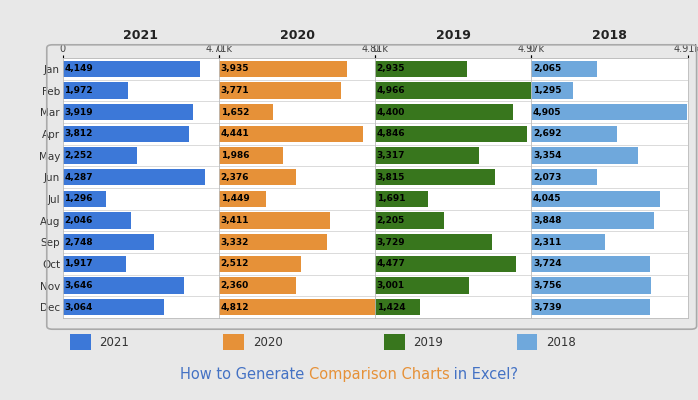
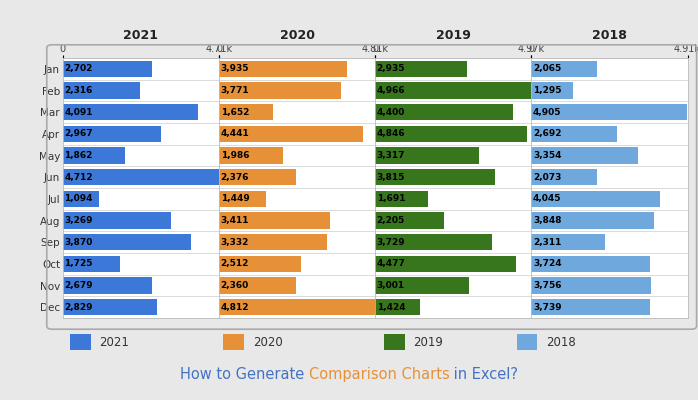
2021/Jan: 4,149 -> 2,702
2021/Feb: 1,972 -> 2,316
2021/Mar: 3,919 -> 4,091
2021/Apr: 3,812 -> 2,967
2021/May: 2,252 -> 1,862
2021/Jun: 4,287 -> 4,712
2021/Jul: 1,296 -> 1,094
2021/Aug: 2,046 -> 3,269
2021/Sep: 2,748 -> 3,870
2021/Oct: 1,917 -> 1,725
2021/Nov: 3,646 -> 2,679
2021/Dec: 3,064 -> 2,829
